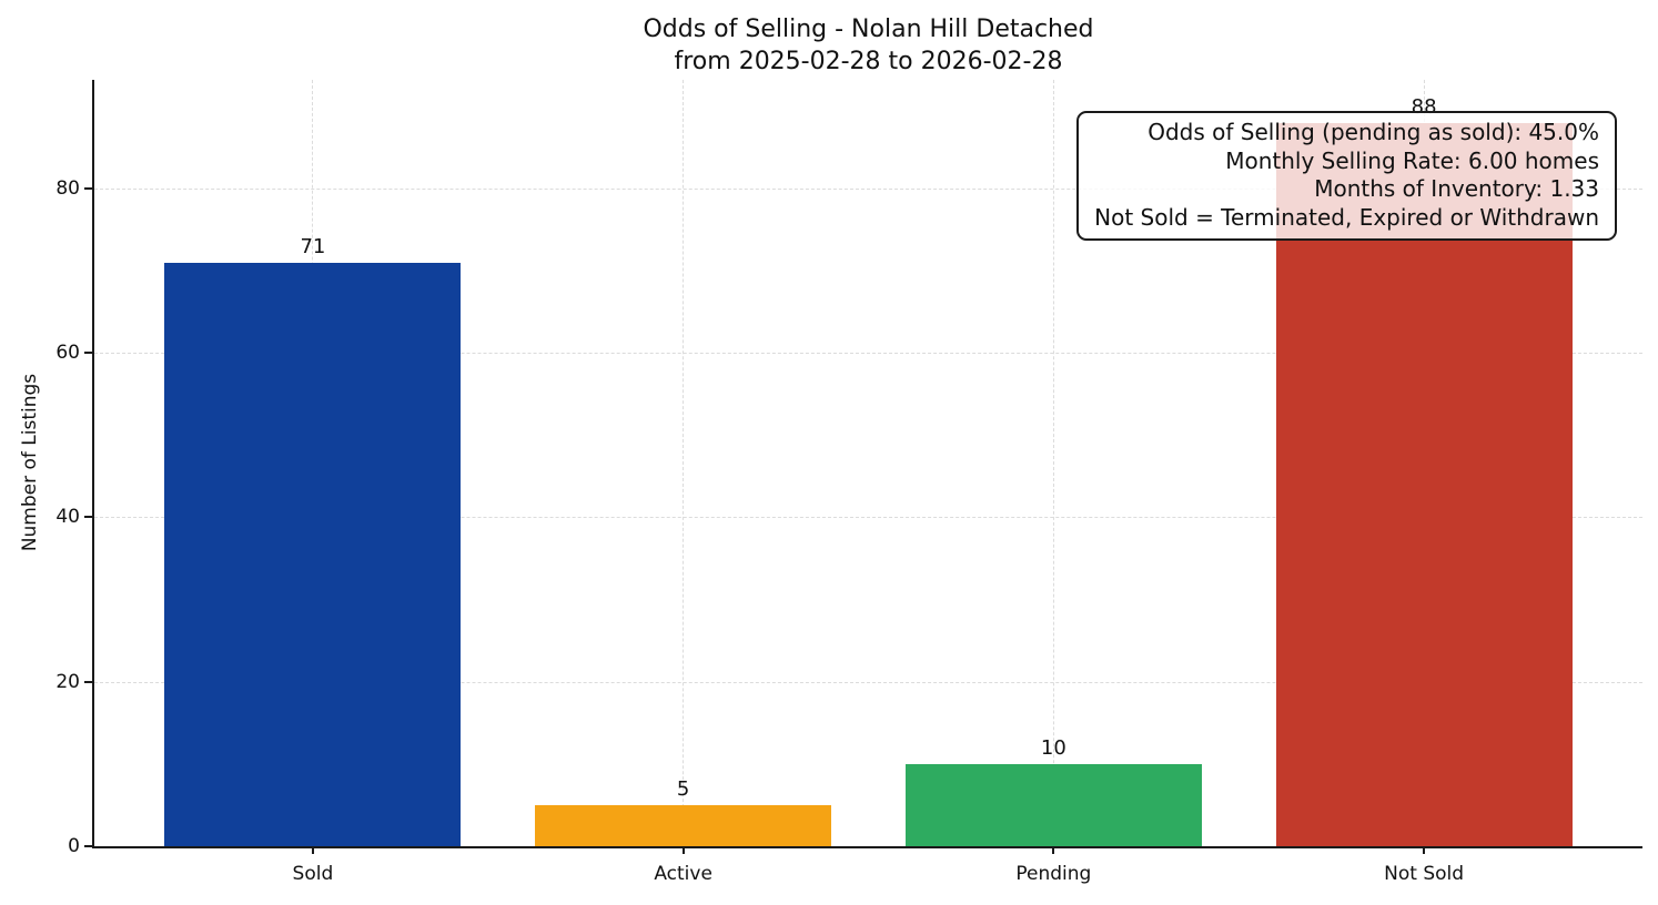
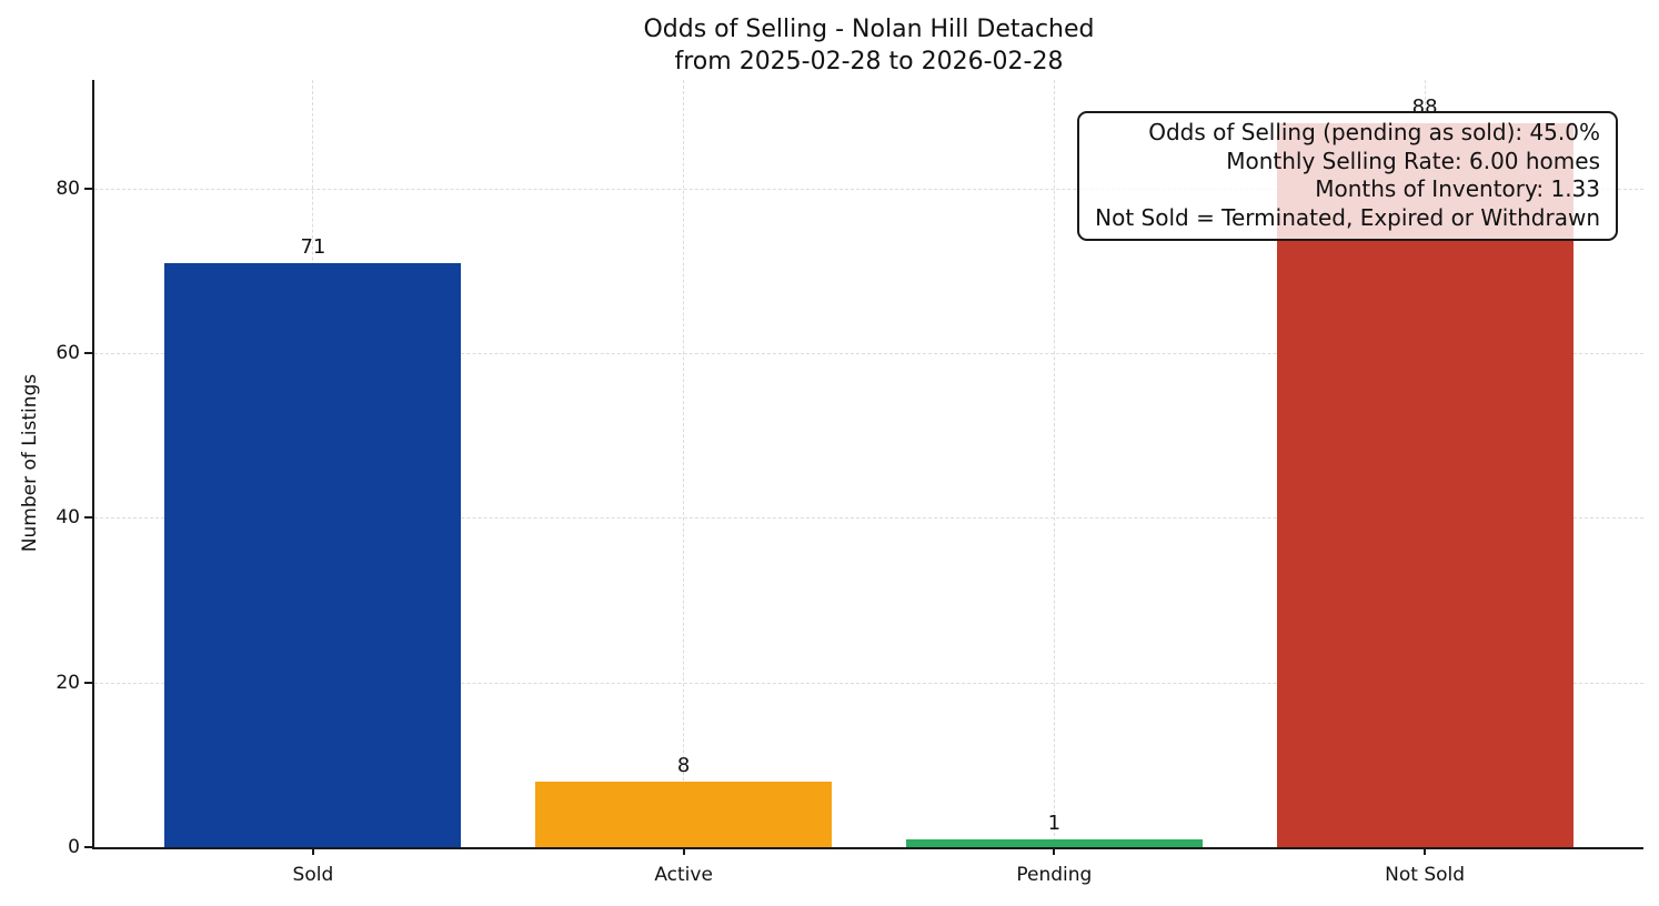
Active: 5 -> 8
Pending: 10 -> 1
